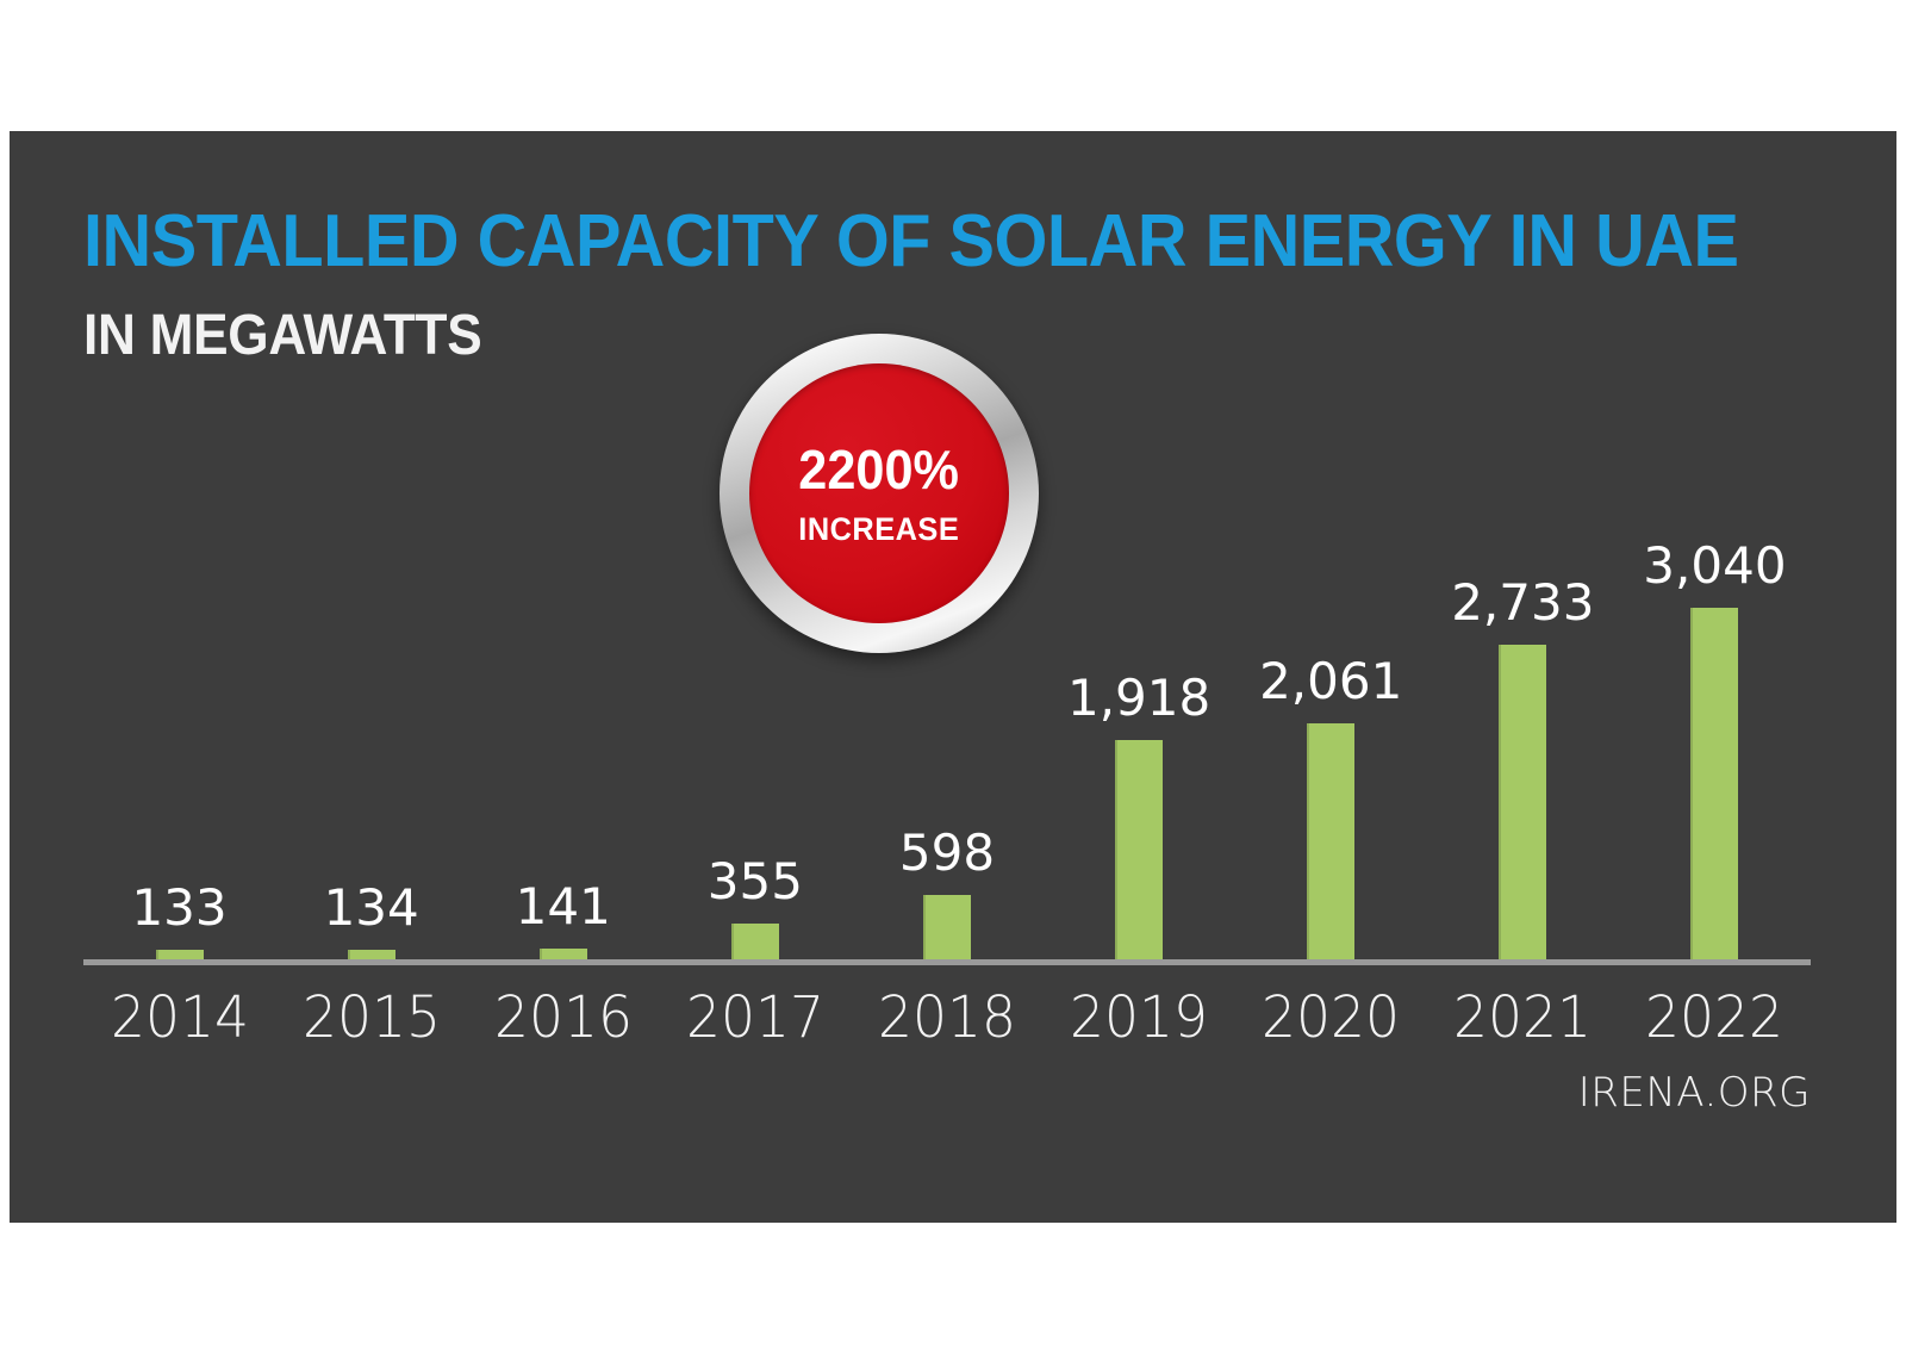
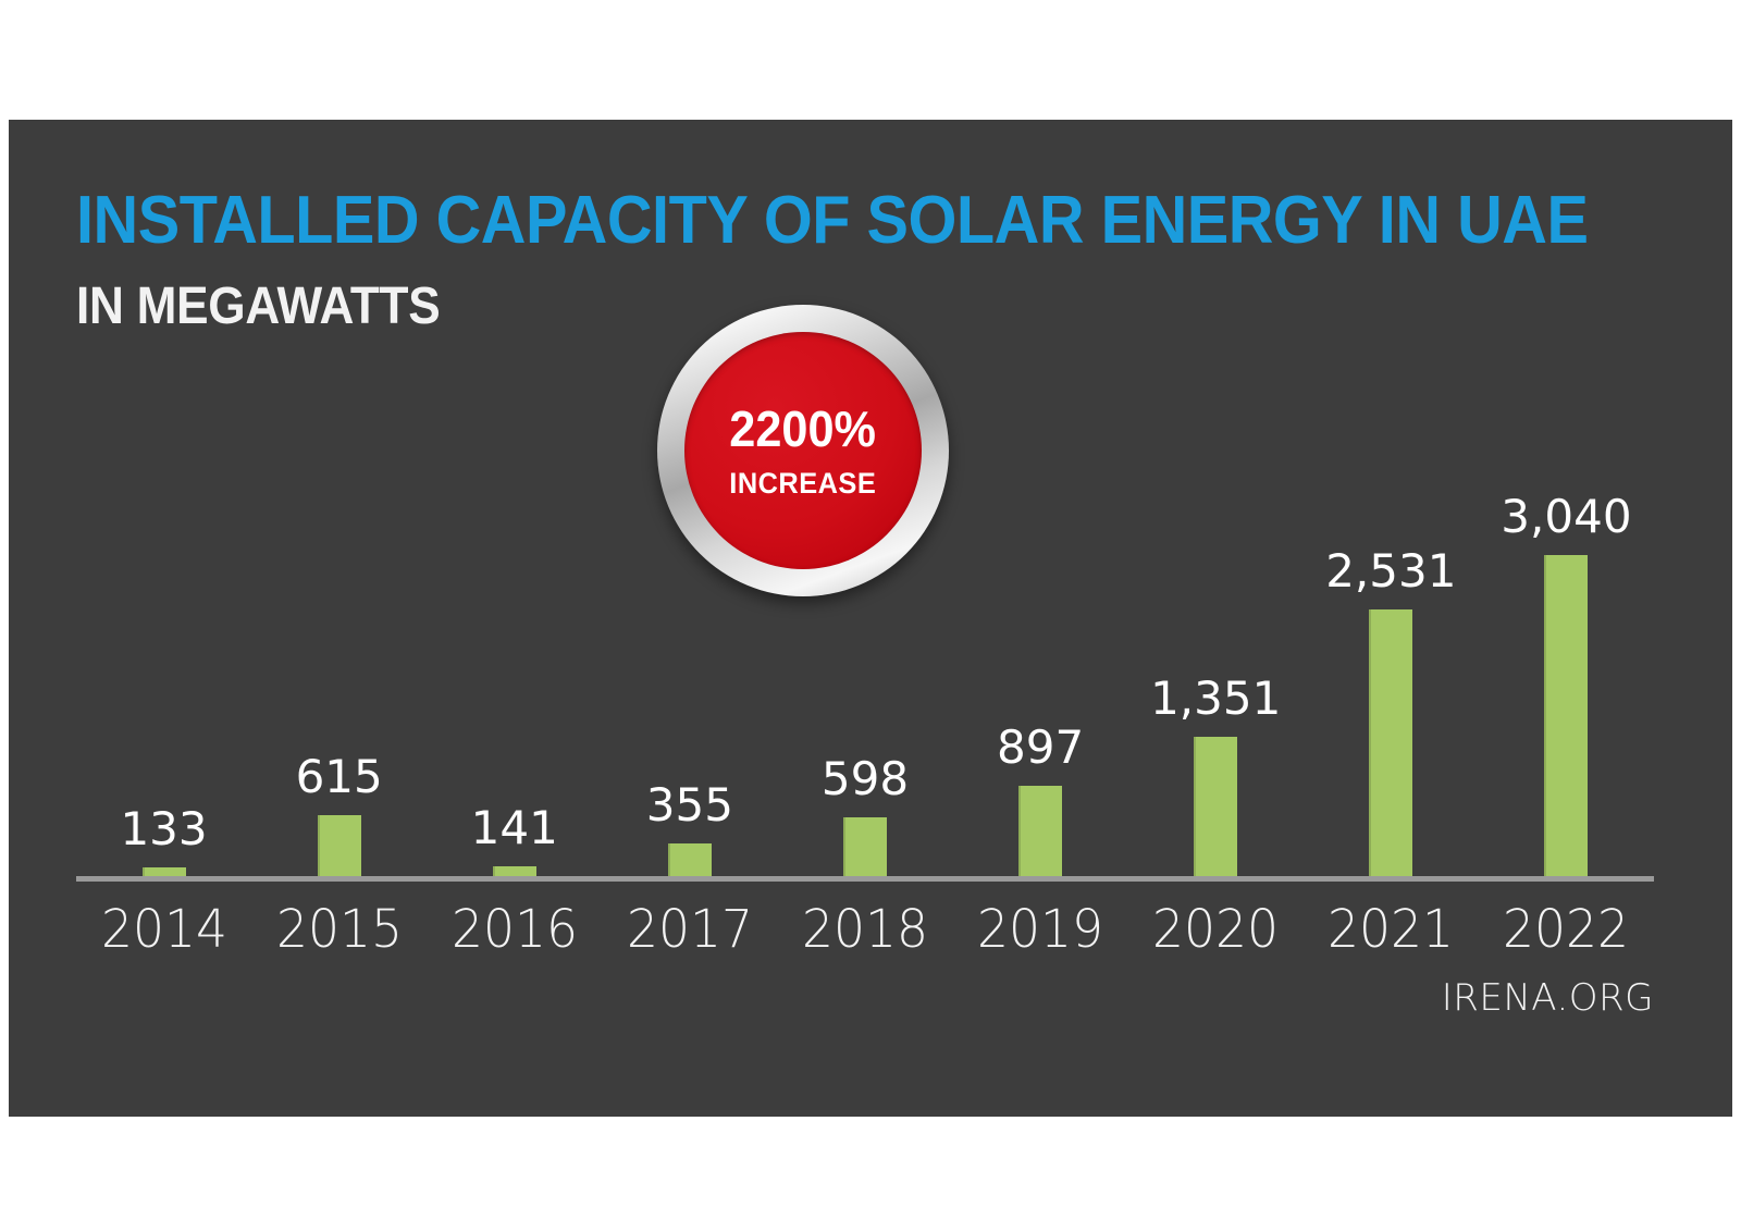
2015: 134 -> 615
2019: 1,918 -> 897
2020: 2,061 -> 1,351
2021: 2,733 -> 2,531
